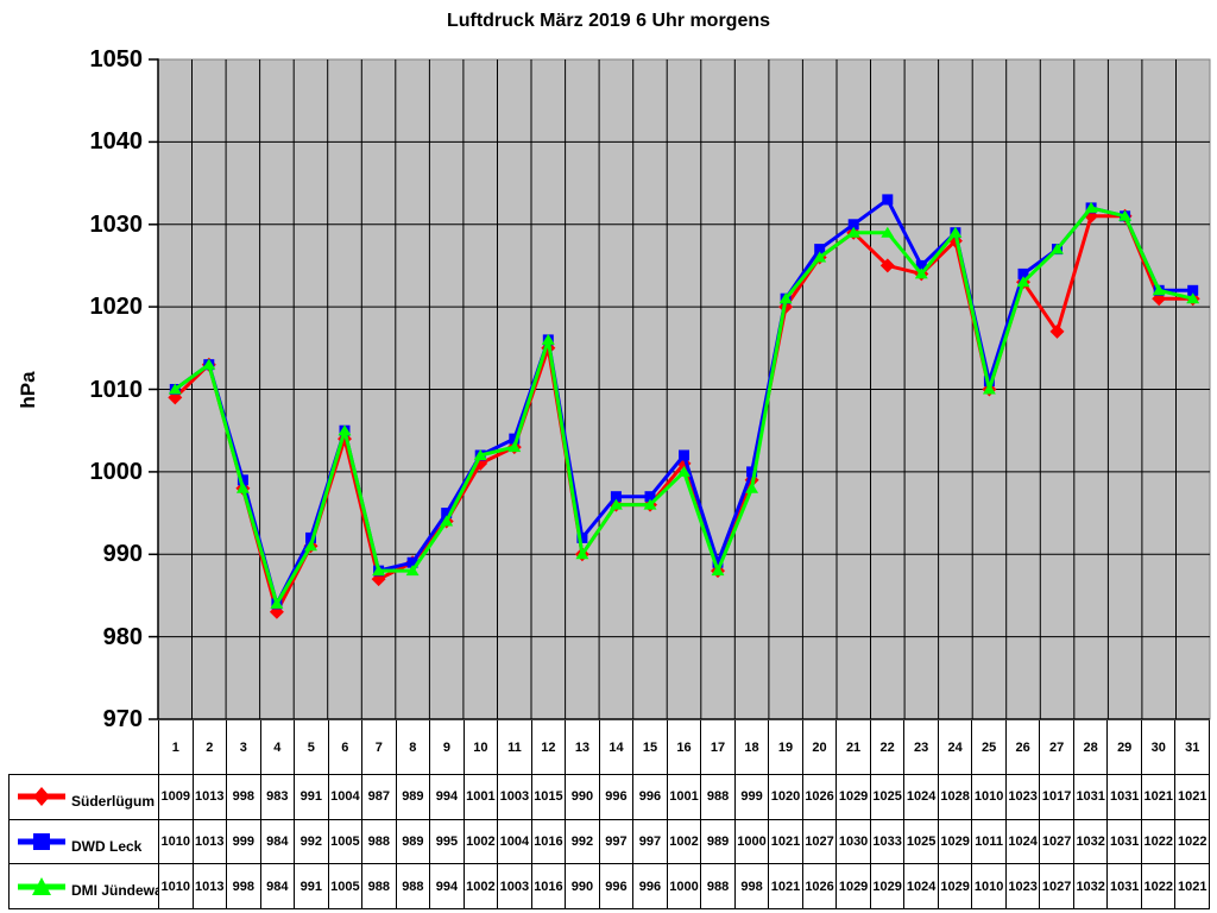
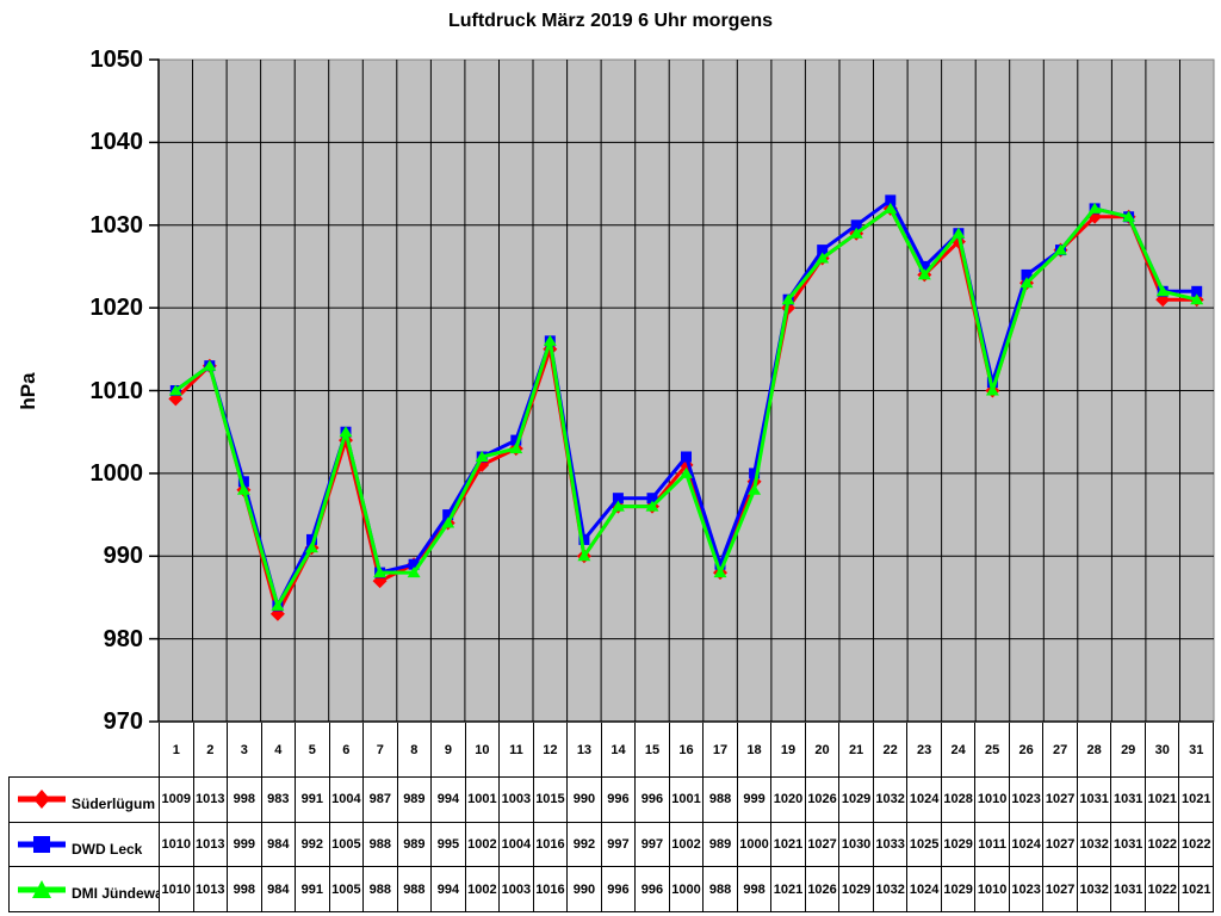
Süderlügum/22: 1025 -> 1032
DMI Jündewatt/22: 1029 -> 1032
Süderlügum/27: 1017 -> 1027
